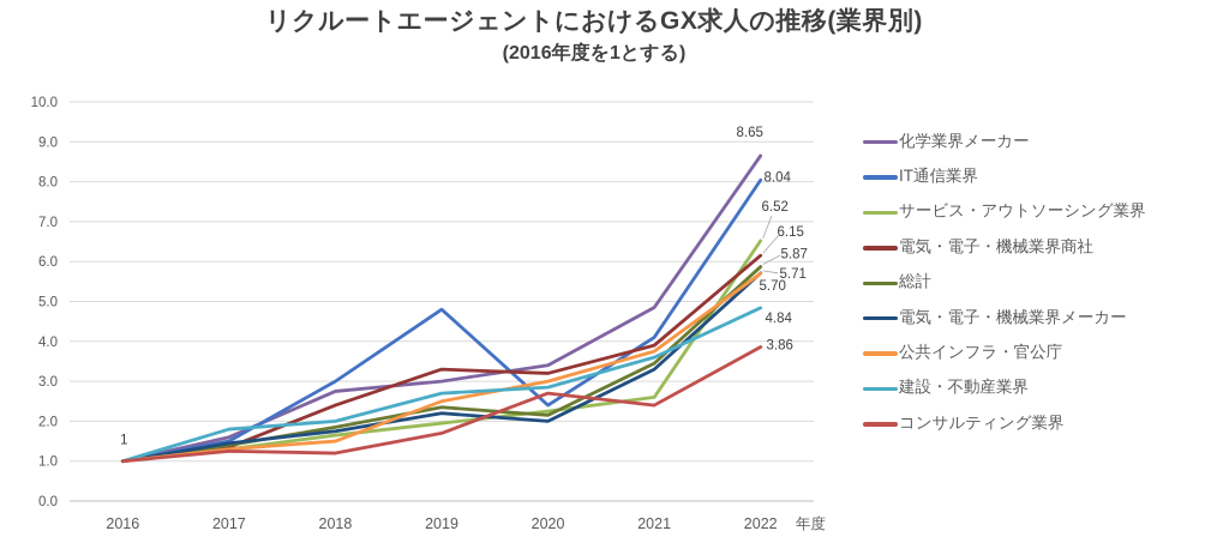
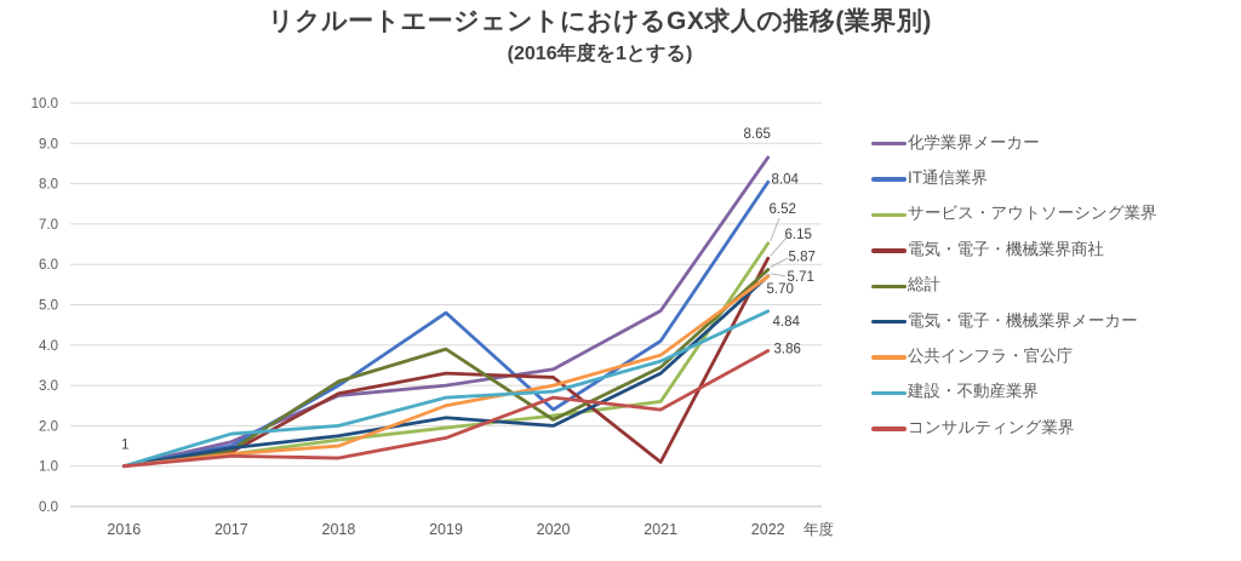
電気・電子・機械業界商社/2018: 2.4 -> 2.8
総計/2018: 1.9 -> 3.1
総計/2019: 2.4 -> 3.9
電気・電子・機械業界商社/2021: 3.9 -> 1.1
